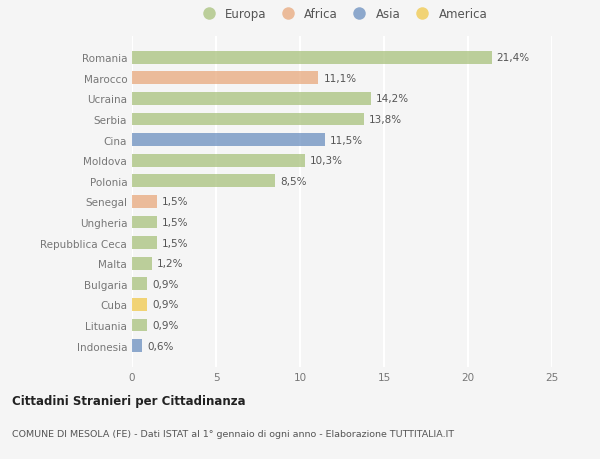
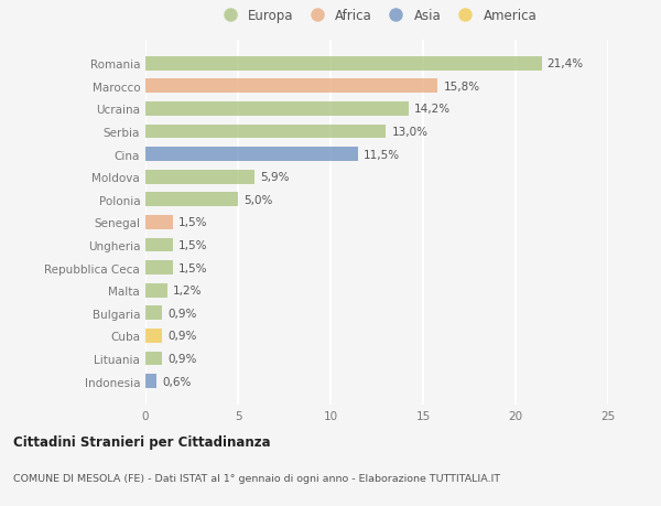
Marocco: 11,1% -> 15,8%
Serbia: 13,8% -> 13,0%
Moldova: 10,3% -> 5,9%
Polonia: 8,5% -> 5,0%
